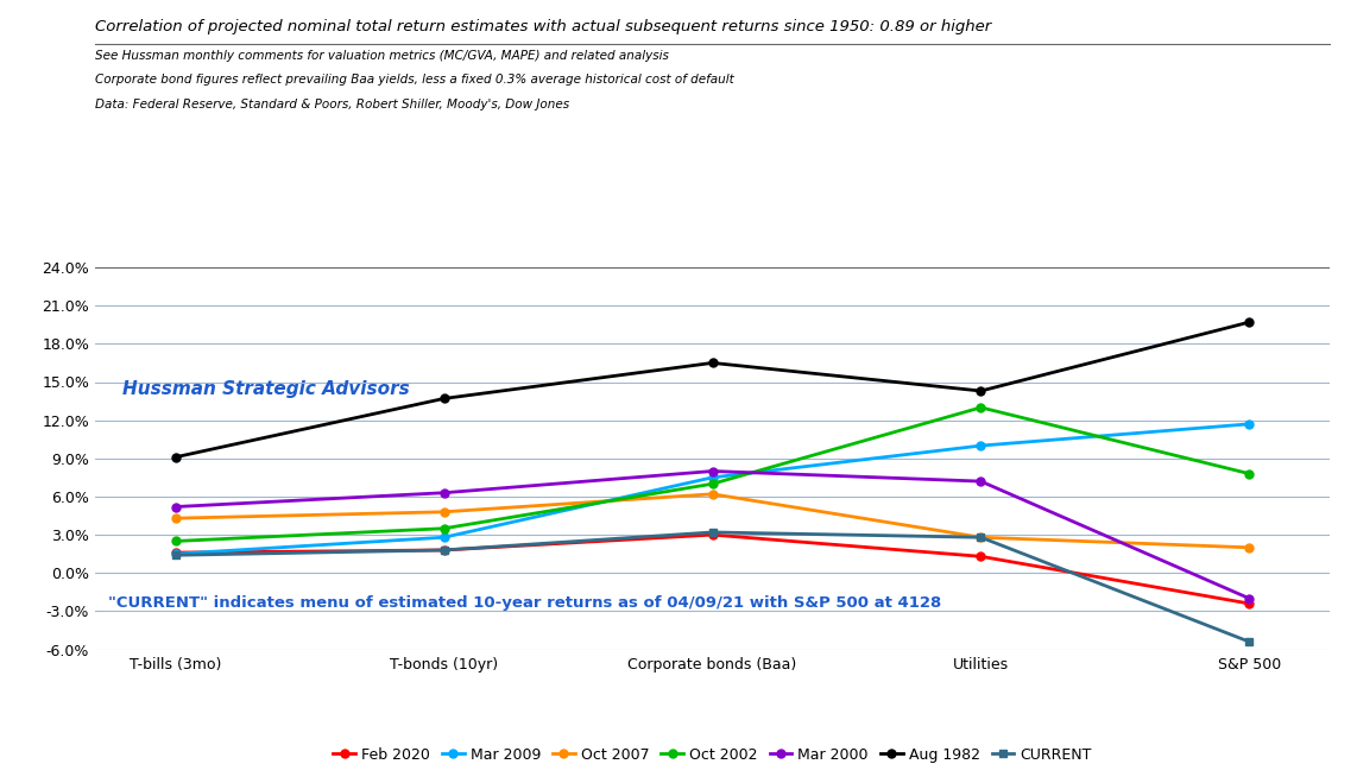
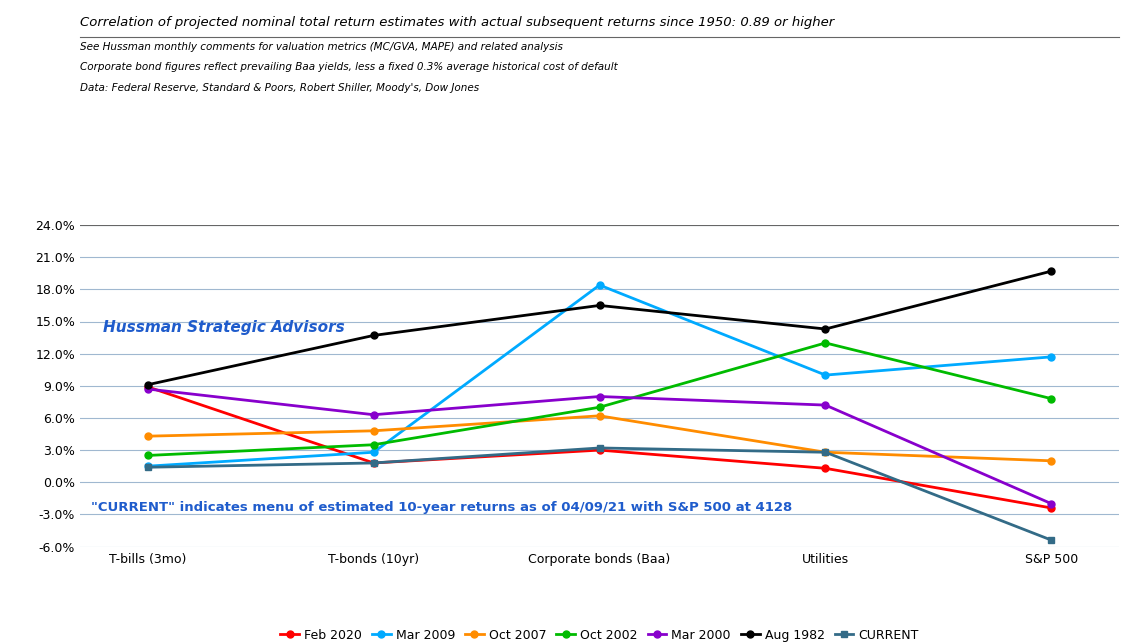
Feb 2020/T-bills (3mo): 1.6% -> 8.9%
Mar 2000/T-bills (3mo): 5.2% -> 8.7%
Mar 2009/Corporate bonds (Baa): 7.5% -> 18.4%
